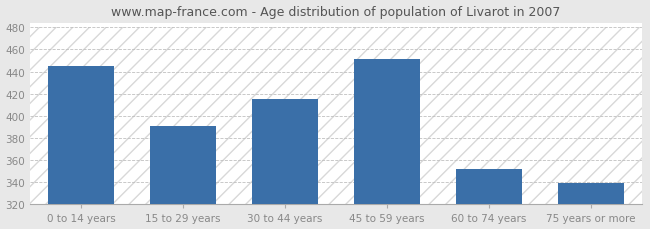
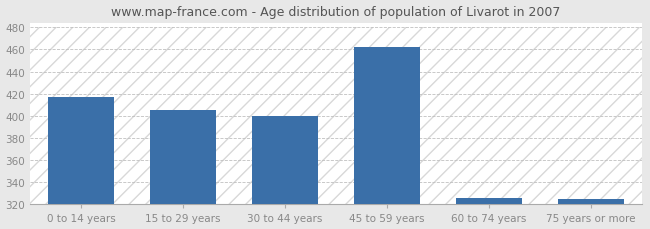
0 to 14 years: 445 -> 417
15 to 29 years: 391 -> 405
30 to 44 years: 415 -> 400
45 to 59 years: 451 -> 462
60 to 74 years: 352 -> 326
75 years or more: 339 -> 325
